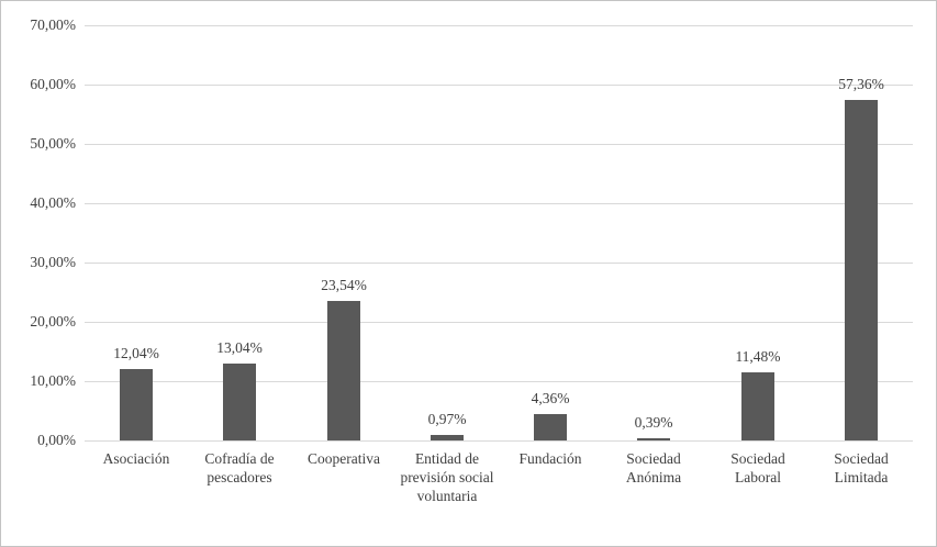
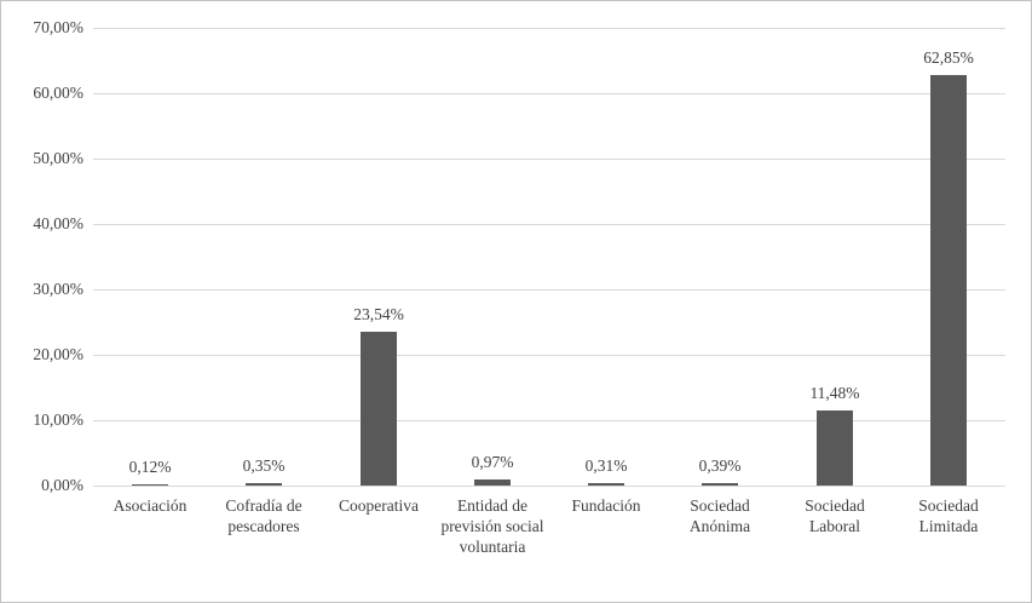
Asociación: 12,04% -> 0,12%
Cofradía de pescadores: 13,04% -> 0,35%
Fundación: 4,36% -> 0,31%
Sociedad Limitada: 57,36% -> 62,85%
